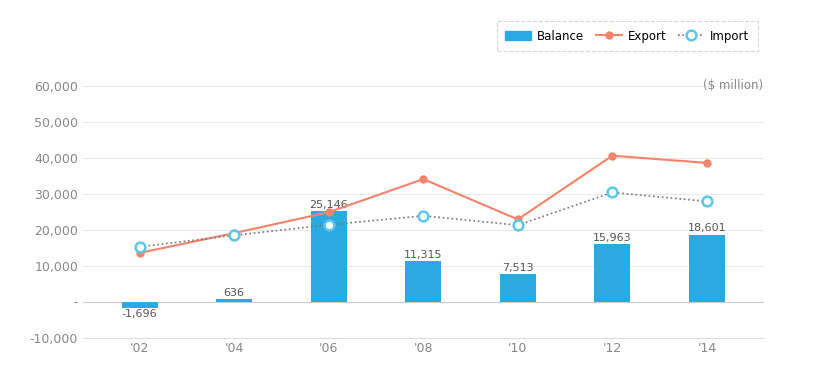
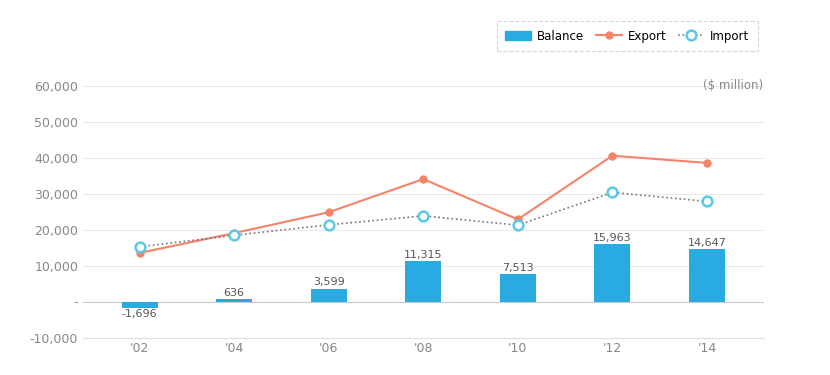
Balance/'06: 25,146 -> 3,599
Balance/'14: 18,601 -> 14,647
